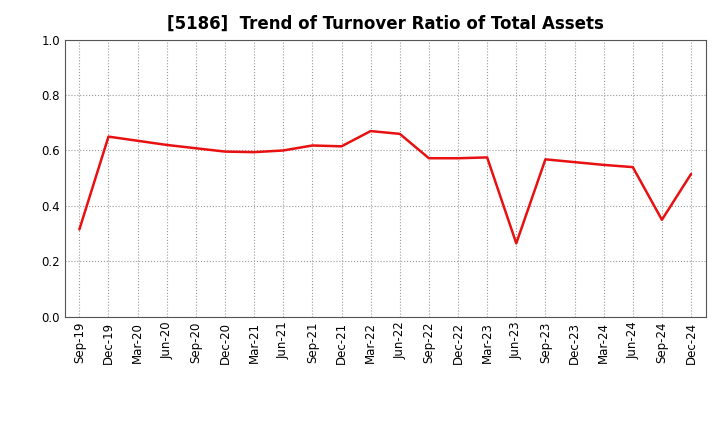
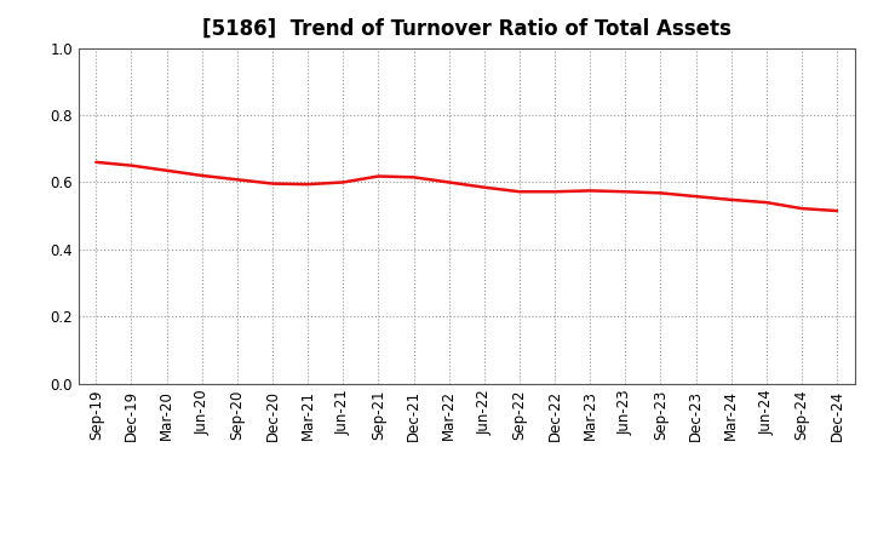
Sep-19: 0.315 -> 0.660
Mar-22: 0.670 -> 0.600
Jun-22: 0.660 -> 0.585
Jun-23: 0.265 -> 0.572
Sep-24: 0.350 -> 0.522
